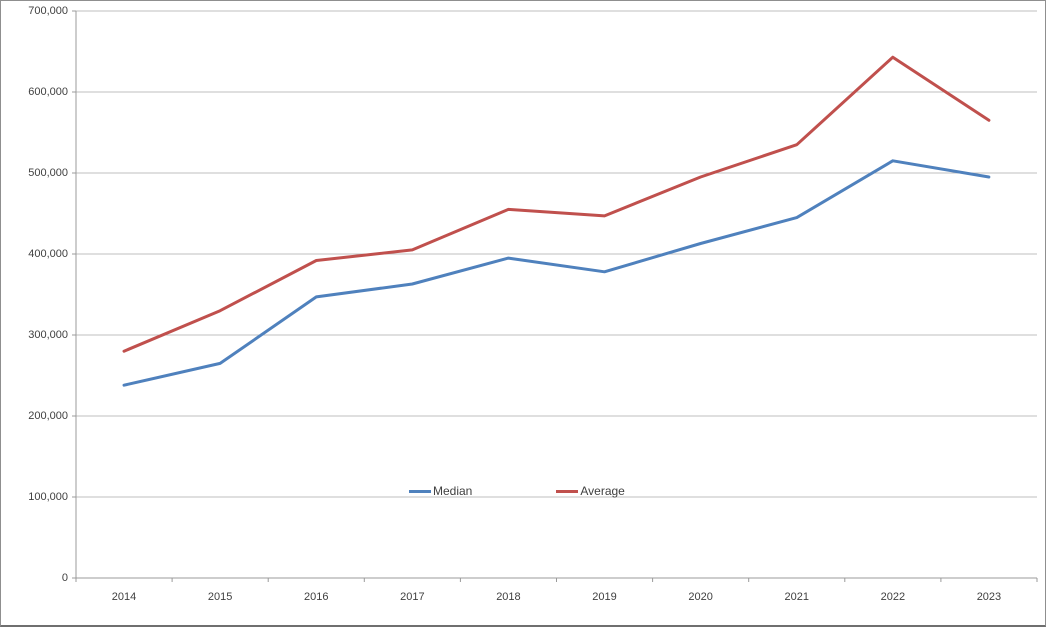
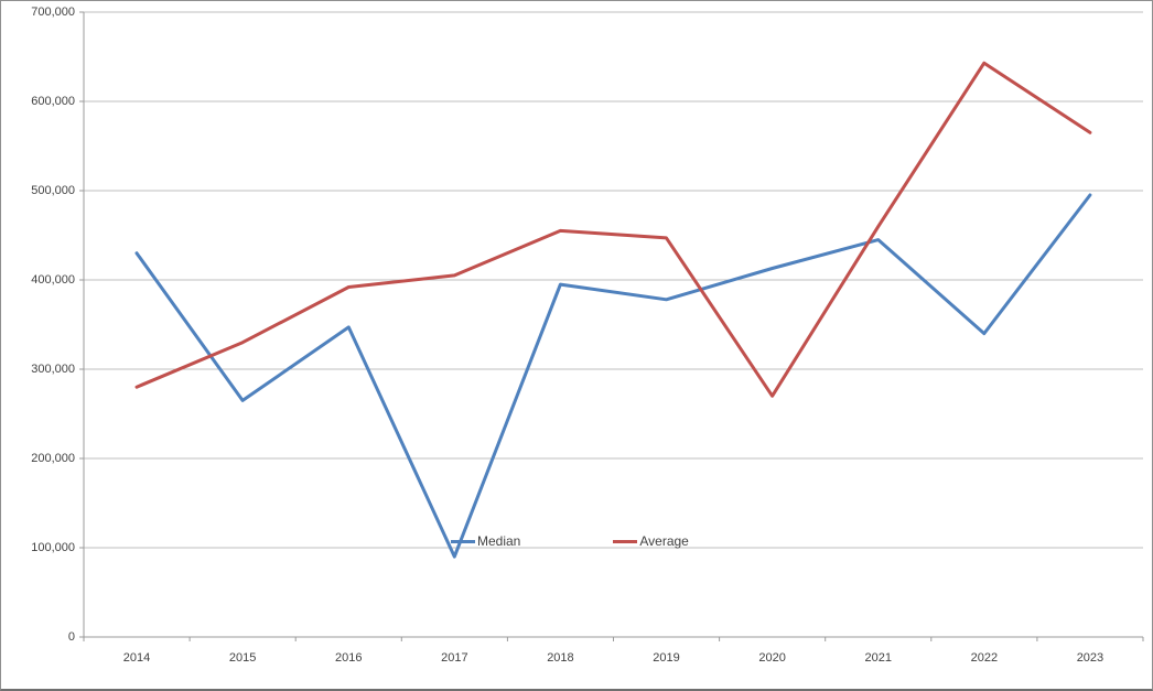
Median/2014: 240000 -> 430000
Median/2017: 360000 -> 90000
Average/2020: 500000 -> 270000
Average/2021: 540000 -> 460000
Median/2022: 520000 -> 340000
